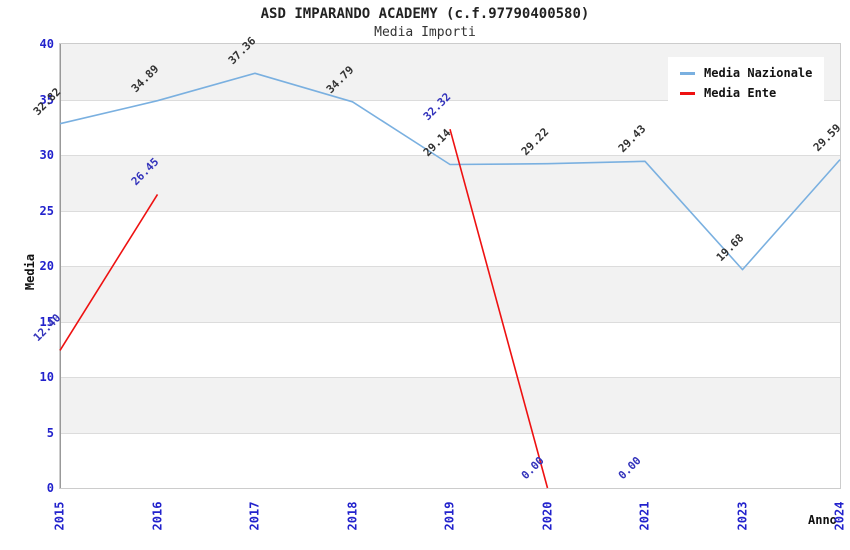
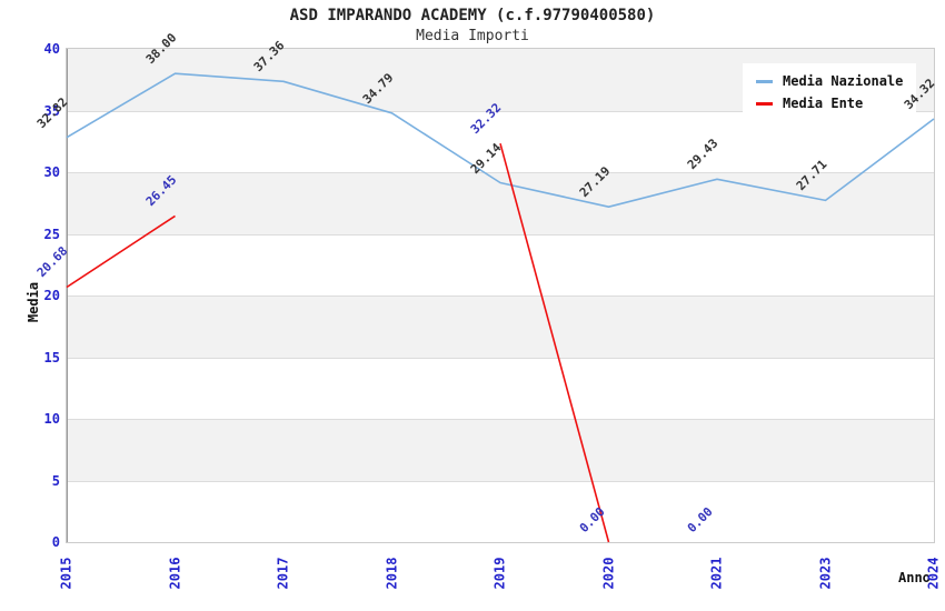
Media Ente/2015: 12.40 -> 20.68
Media Nazionale/2016: 34.89 -> 38.00
Media Nazionale/2020: 29.22 -> 27.19
Media Nazionale/2023: 19.68 -> 27.71
Media Nazionale/2024: 29.59 -> 34.32
